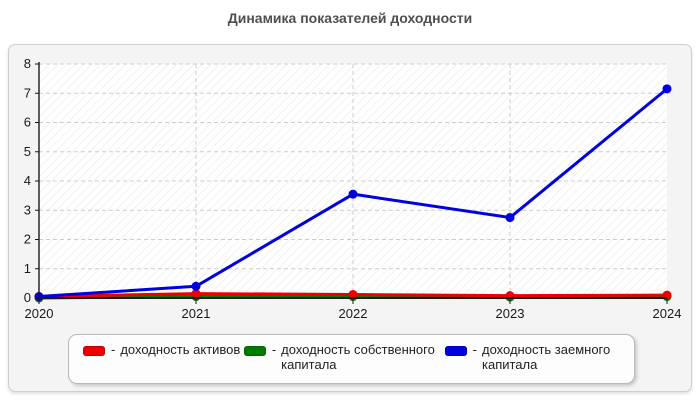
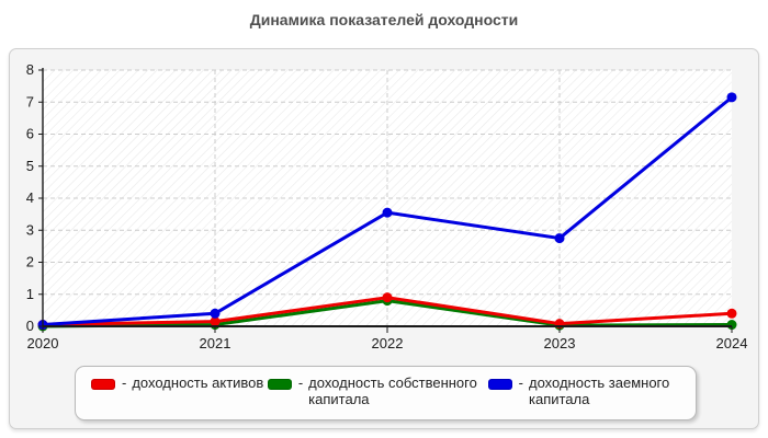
доходность активов/2022: 0.1 -> 0.9
доходность собственного капитала/2022: 0.1 -> 0.8
доходность активов/2024: 0.1 -> 0.4
